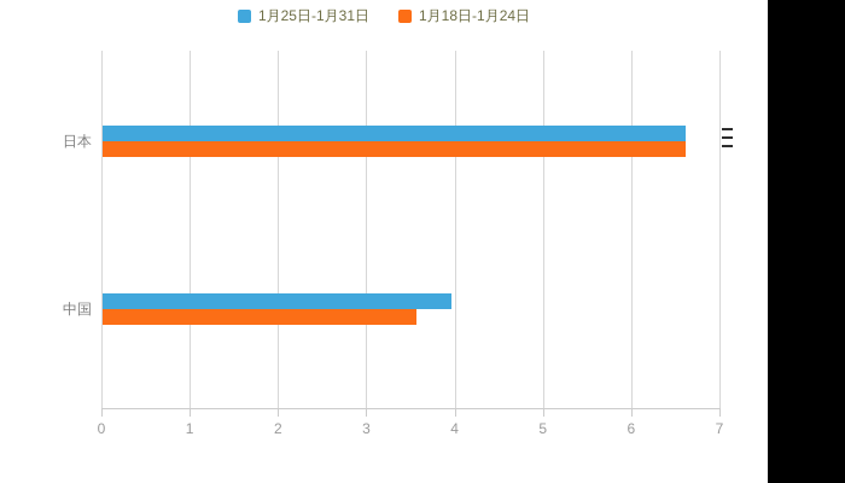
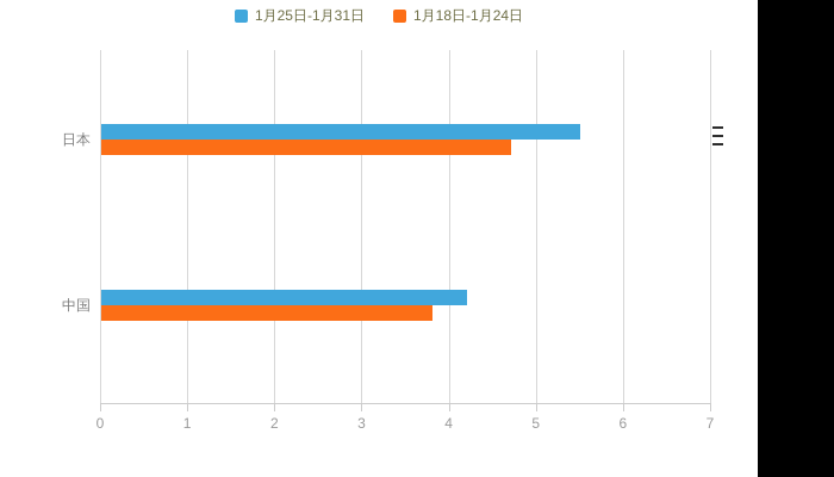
1月25日-1月31日/日本: 6.6 -> 5.5
1月18日-1月24日/日本: 6.6 -> 4.7
1月25日-1月31日/中国: 4.0 -> 4.2
1月18日-1月24日/中国: 3.5 -> 3.8
